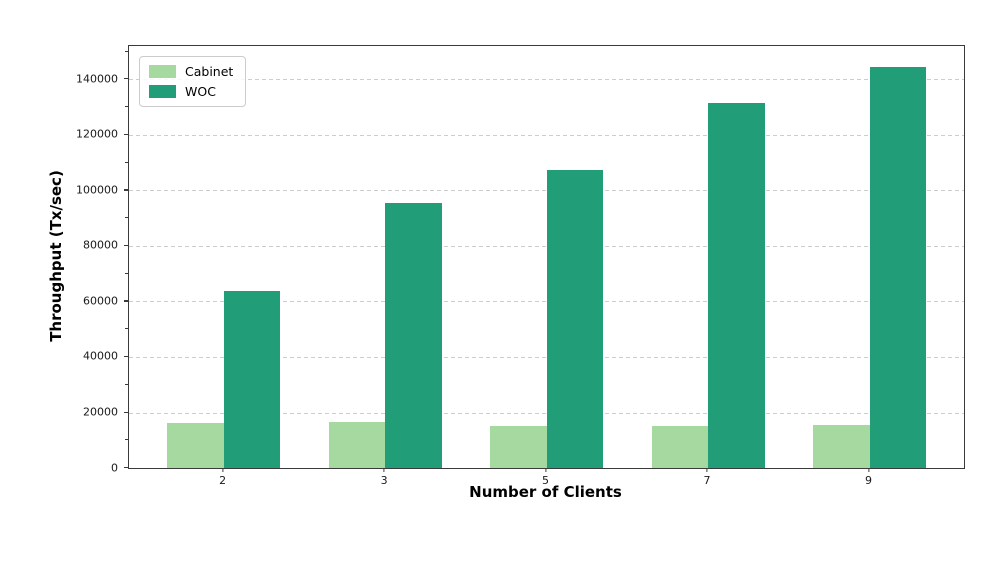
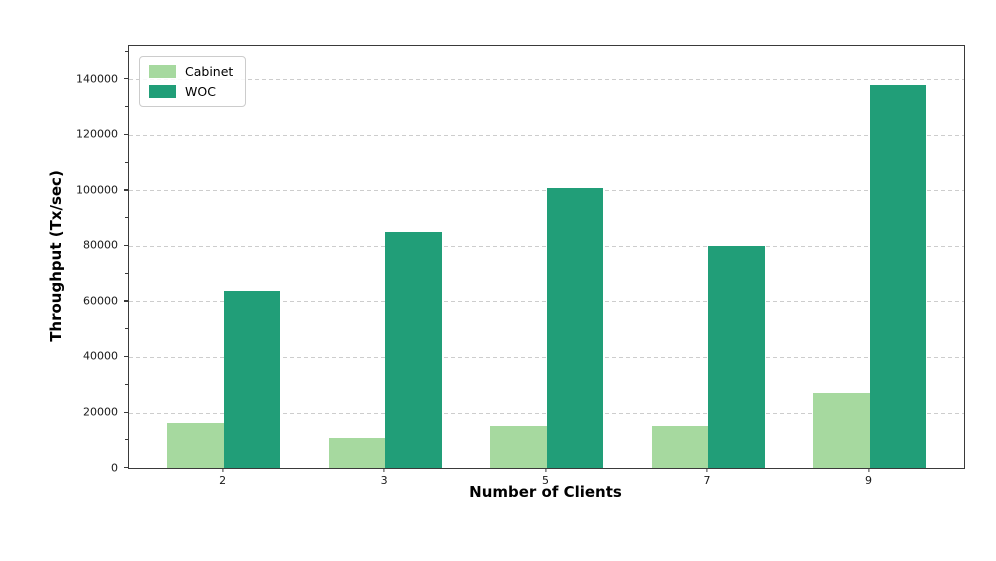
Cabinet/3: 17000 -> 11000
WOC/3: 96000 -> 85000
WOC/5: 108000 -> 101000
WOC/7: 132000 -> 80000
Cabinet/9: 16000 -> 27000
WOC/9: 144000 -> 138000
